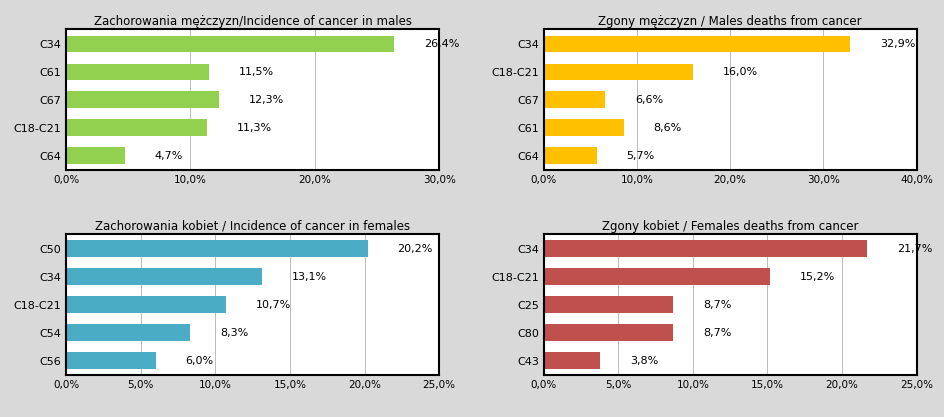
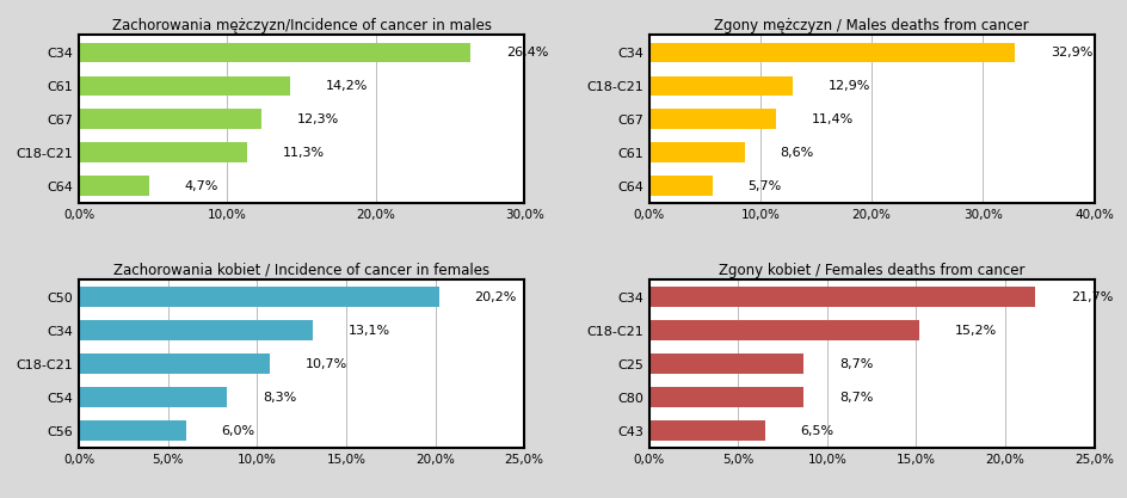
Zachorowania mężczyzn/Incidence of cancer in males/C61: 11,5% -> 14,2%
Zgony mężczyzn / Males deaths from cancer/C18-C21: 16,0% -> 12,9%
Zgony mężczyzn / Males deaths from cancer/C67: 6,6% -> 11,4%
Zgony kobiet / Females deaths from cancer/C43: 3,8% -> 6,5%
